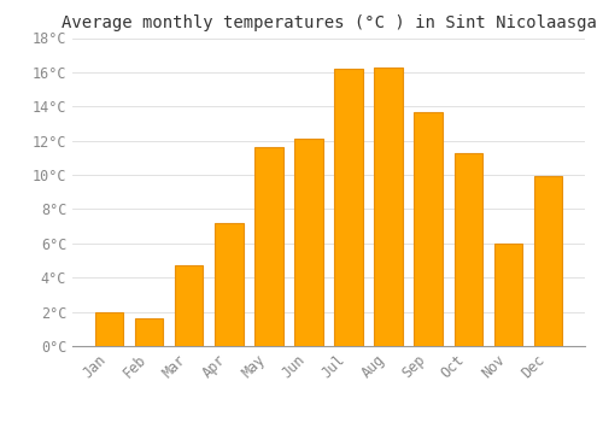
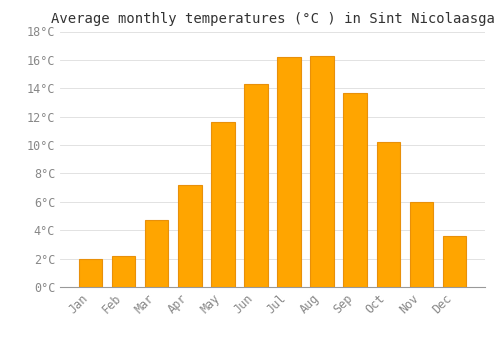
Feb: 1.6°C -> 2.2°C
Jun: 12.1°C -> 14.3°C
Oct: 11.3°C -> 10.2°C
Dec: 9.9°C -> 3.6°C
